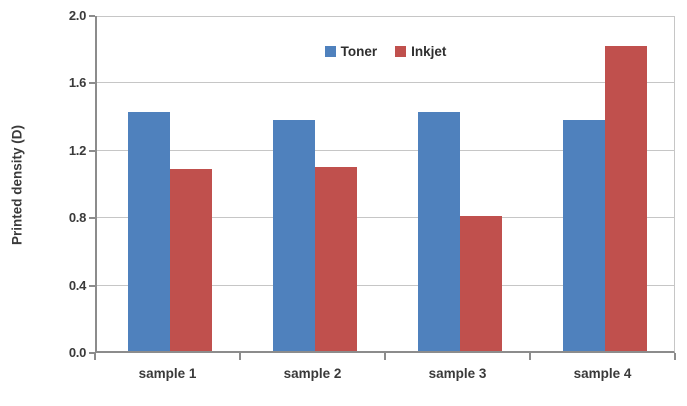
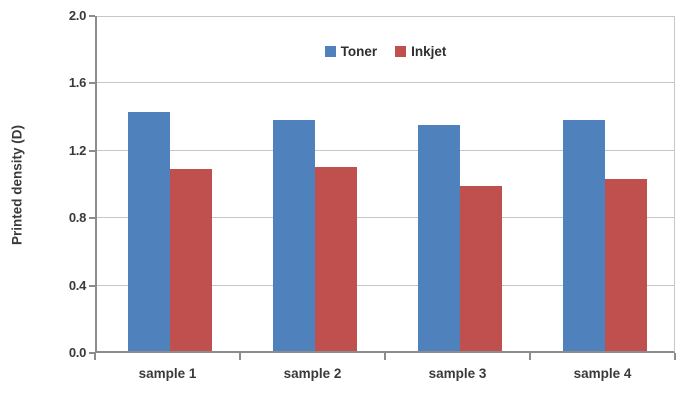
Toner/sample 3: 1.42 -> 1.34
Inkjet/sample 3: 0.80 -> 0.98
Inkjet/sample 4: 1.81 -> 1.02
